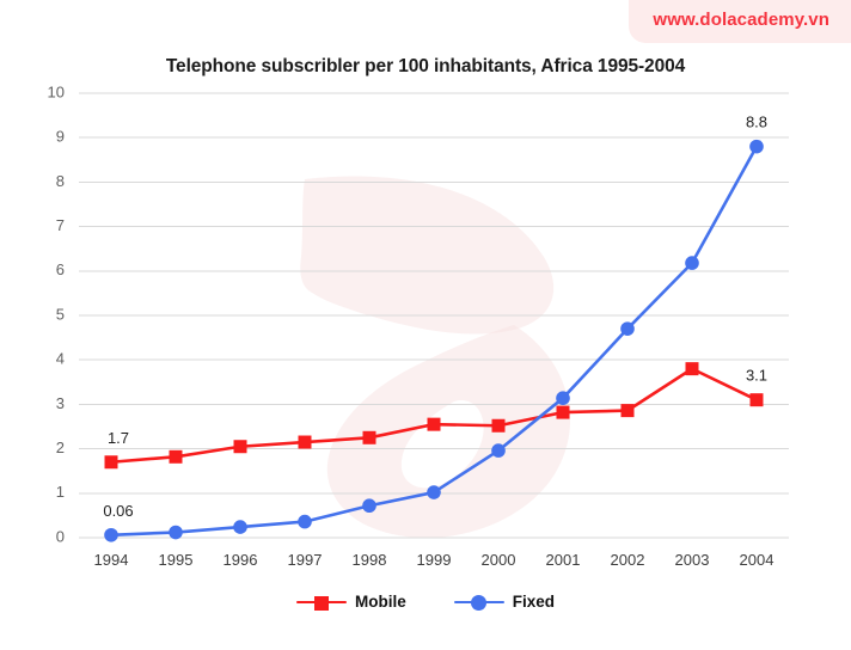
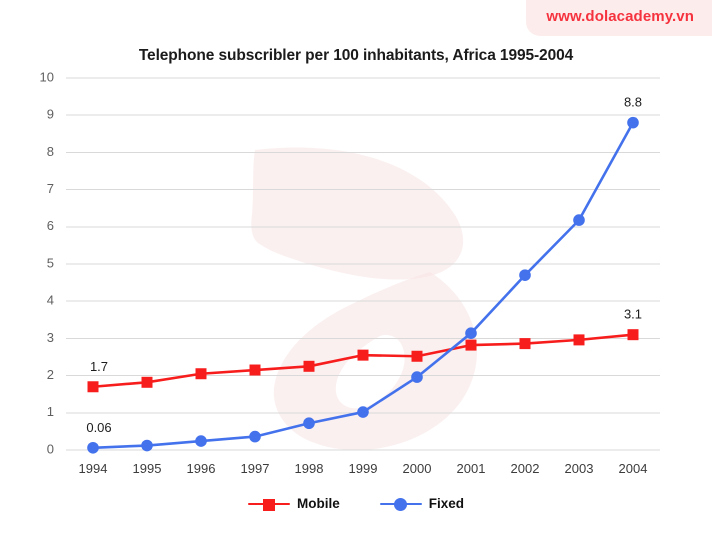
Mobile/2003: 3.8 -> 3.0
